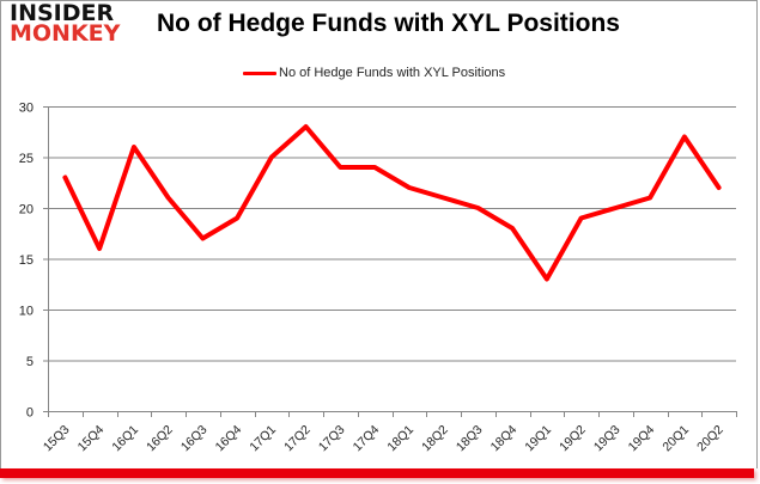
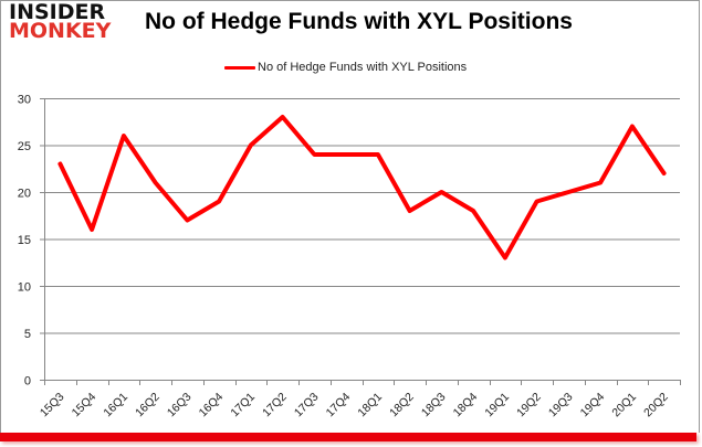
18Q1: 22 -> 24
18Q2: 21 -> 18
